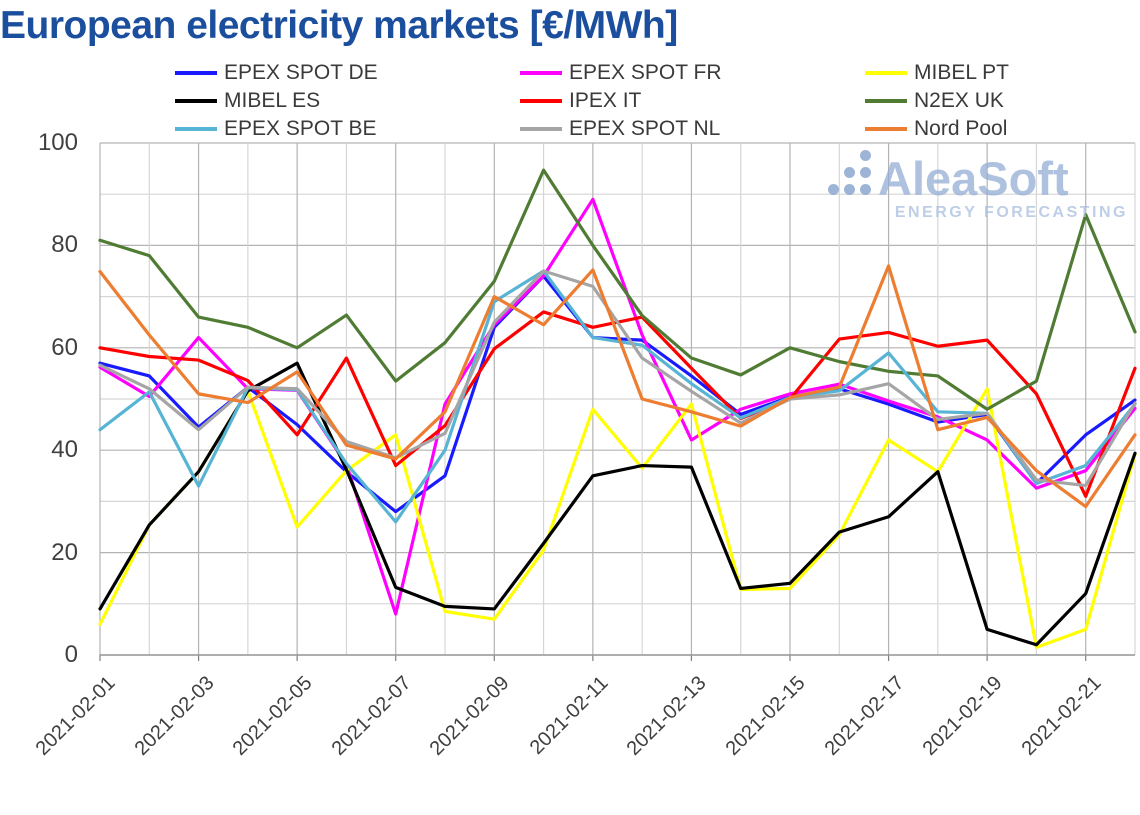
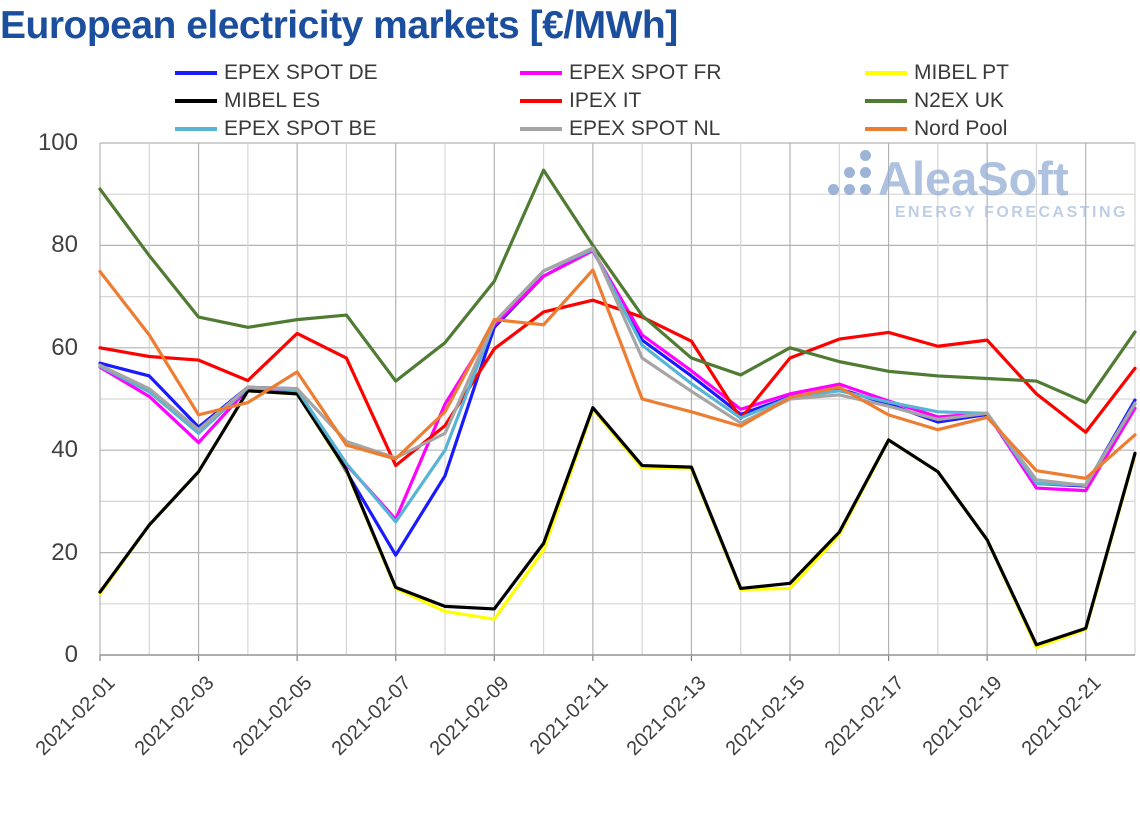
MIBEL PT/2021-02-01: 6 -> 12
MIBEL ES/2021-02-01: 9 -> 12
N2EX UK/2021-02-01: 81 -> 91
EPEX SPOT BE/2021-02-01: 44 -> 56
EPEX SPOT FR/2021-02-03: 62 -> 42
EPEX SPOT BE/2021-02-03: 33 -> 43
Nord Pool/2021-02-03: 51 -> 47
EPEX SPOT DE/2021-02-05: 45 -> 52
MIBEL PT/2021-02-05: 25 -> 51
MIBEL ES/2021-02-05: 57 -> 51
IPEX IT/2021-02-05: 43 -> 63
N2EX UK/2021-02-05: 60 -> 66
EPEX SPOT DE/2021-02-07: 28 -> 20
EPEX SPOT FR/2021-02-07: 8 -> 26
MIBEL PT/2021-02-07: 43 -> 13
EPEX SPOT BE/2021-02-09: 69 -> 65
Nord Pool/2021-02-09: 70 -> 66
EPEX SPOT DE/2021-02-11: 62 -> 79
EPEX SPOT FR/2021-02-11: 89 -> 79
MIBEL ES/2021-02-11: 35 -> 48
IPEX IT/2021-02-11: 64 -> 69
EPEX SPOT BE/2021-02-11: 62 -> 79
EPEX SPOT NL/2021-02-11: 72 -> 80
EPEX SPOT FR/2021-02-13: 42 -> 56
MIBEL PT/2021-02-13: 49 -> 36
IPEX IT/2021-02-13: 56 -> 61
IPEX IT/2021-02-15: 50 -> 58
MIBEL ES/2021-02-17: 27 -> 42
EPEX SPOT BE/2021-02-17: 59 -> 49
EPEX SPOT NL/2021-02-17: 53 -> 49
Nord Pool/2021-02-17: 76 -> 47
EPEX SPOT FR/2021-02-19: 42 -> 47
MIBEL PT/2021-02-19: 52 -> 22
MIBEL ES/2021-02-19: 5 -> 22
N2EX UK/2021-02-19: 48 -> 54
EPEX SPOT DE/2021-02-21: 43 -> 33
EPEX SPOT FR/2021-02-21: 36 -> 32
MIBEL ES/2021-02-21: 12 -> 5
IPEX IT/2021-02-21: 31 -> 44
N2EX UK/2021-02-21: 86 -> 49
EPEX SPOT BE/2021-02-21: 37 -> 33
Nord Pool/2021-02-21: 29 -> 34
